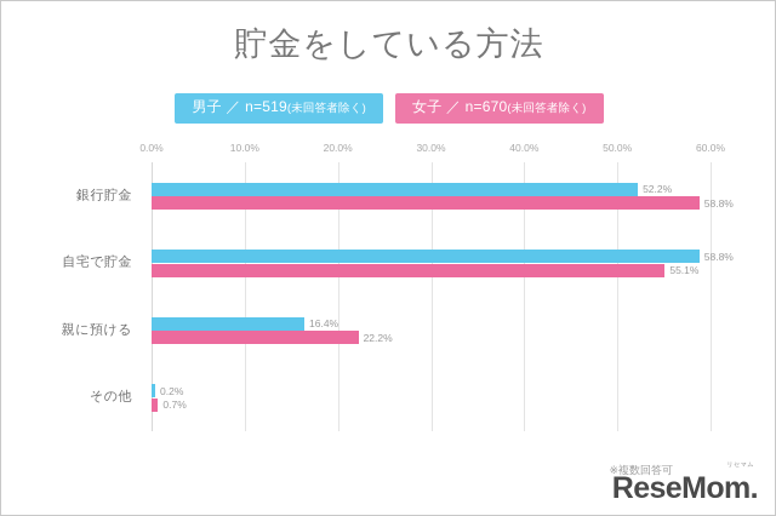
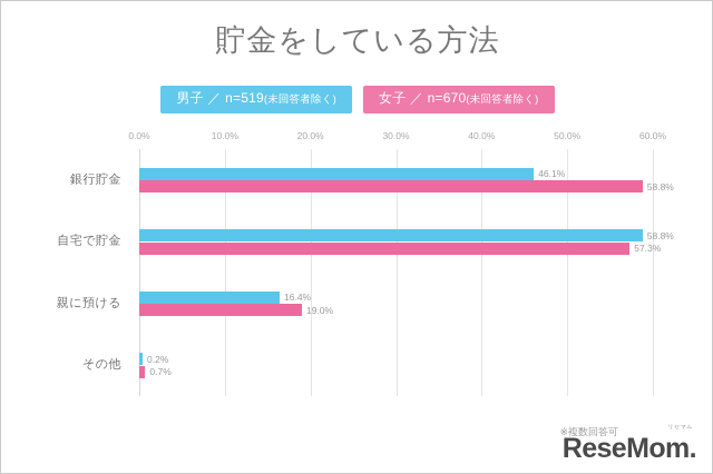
男子 ／ n=519(未回答者除く)/銀行貯金: 52.2% -> 46.1%
女子 ／ n=670(未回答者除く)/自宅で貯金: 55.1% -> 57.3%
女子 ／ n=670(未回答者除く)/親に預ける: 22.2% -> 19.0%
